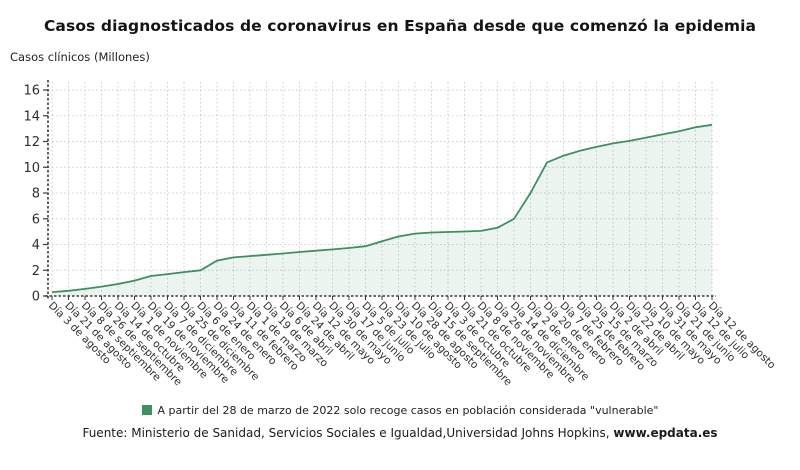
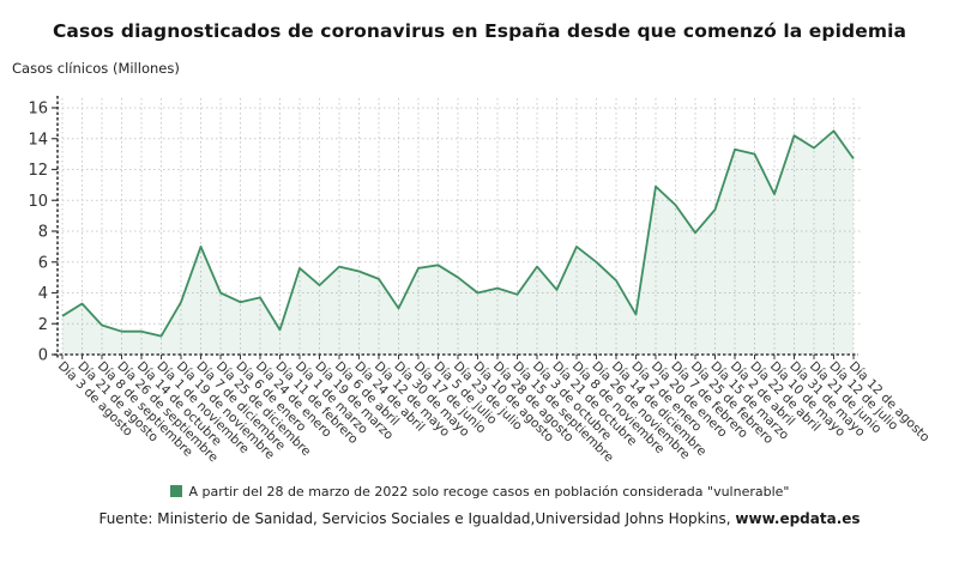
Día 3 de agosto: 0.3 -> 2.5
Día 21 de agosto: 0.4 -> 3.3
Día 8 de septiembre: 0.6 -> 1.9
Día 26 de septiembre: 0.7 -> 1.5
Día 14 de octubre: 0.9 -> 1.5
Día 19 de noviembre: 1.6 -> 3.4
Día 7 de diciembre: 1.7 -> 7.0
Día 25 de diciembre: 1.9 -> 4.0
Día 6 de enero: 2.0 -> 3.4
Día 24 de enero: 2.8 -> 3.7
Día 11 de febrero: 3.0 -> 1.6
Día 1 de marzo: 3.1 -> 5.6
Día 19 de marzo: 3.2 -> 4.5
Día 6 de abril: 3.3 -> 5.7
Día 24 de abril: 3.4 -> 5.4
Día 12 de mayo: 3.5 -> 4.9
Día 30 de mayo: 3.6 -> 3.0
Día 17 de junio: 3.7 -> 5.6
Día 5 de julio: 3.9 -> 5.8
Día 23 de julio: 4.2 -> 5.0
Día 10 de agosto: 4.6 -> 4.0
Día 28 de agosto: 4.8 -> 4.3
Día 15 de septiembre: 4.9 -> 3.9
Día 3 de octubre: 5.0 -> 5.7
Día 21 de octubre: 5.0 -> 4.2
Día 8 de noviembre: 5.1 -> 7.0
Día 26 de noviembre: 5.3 -> 6.0
Día 14 de diciembre: 6.0 -> 4.8
Día 2 de enero: 8.0 -> 2.6
Día 20 de enero: 10.4 -> 10.9
Día 7 de febrero: 10.9 -> 9.7
Día 25 de febrero: 11.3 -> 7.9
Día 15 de marzo: 11.6 -> 9.4
Día 2 de abril: 11.8 -> 13.3
Día 22 de abril: 12.1 -> 13.0
Día 10 de mayo: 12.3 -> 10.4
Día 31 de mayo: 12.6 -> 14.2
Día 21 de junio: 12.8 -> 13.4
Día 12 de julio: 13.1 -> 14.5
Día 12 de agosto: 13.3 -> 12.7
